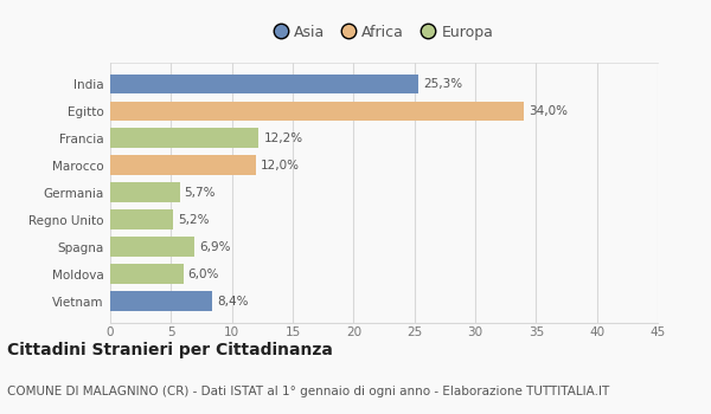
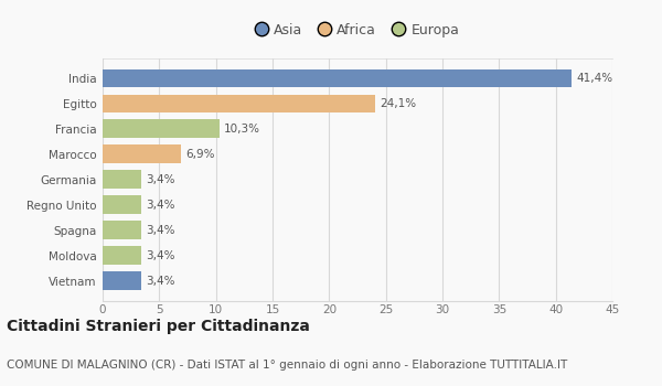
India: 25,3% -> 41,4%
Egitto: 34,0% -> 24,1%
Francia: 12,2% -> 10,3%
Marocco: 12,0% -> 6,9%
Germania: 5,7% -> 3,4%
Regno Unito: 5,2% -> 3,4%
Spagna: 6,9% -> 3,4%
Moldova: 6,0% -> 3,4%
Vietnam: 8,4% -> 3,4%
